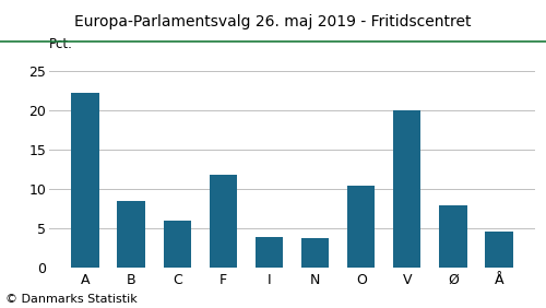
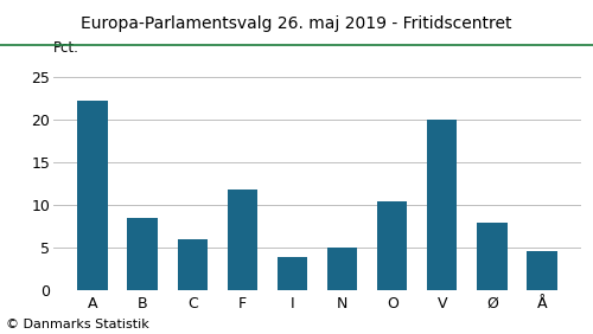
N: 3.8 -> 5.1
